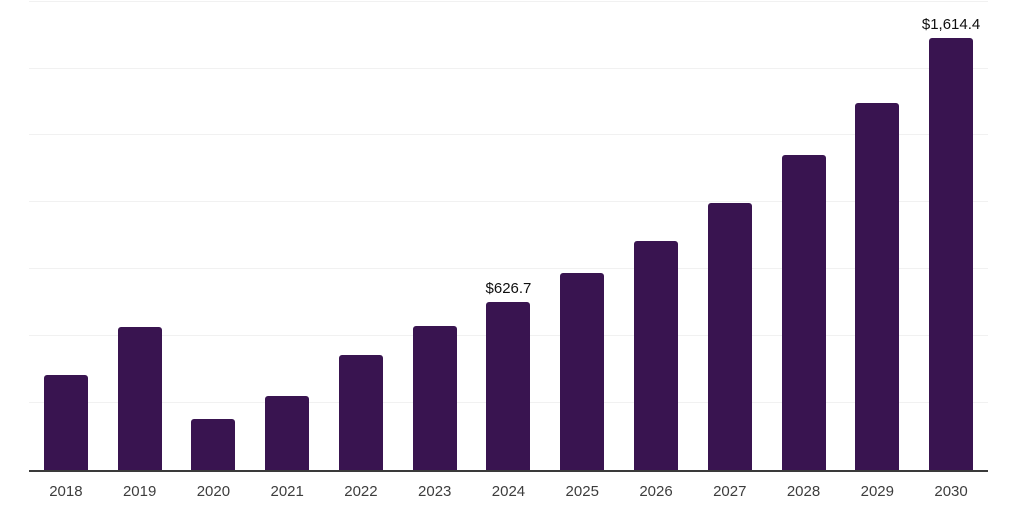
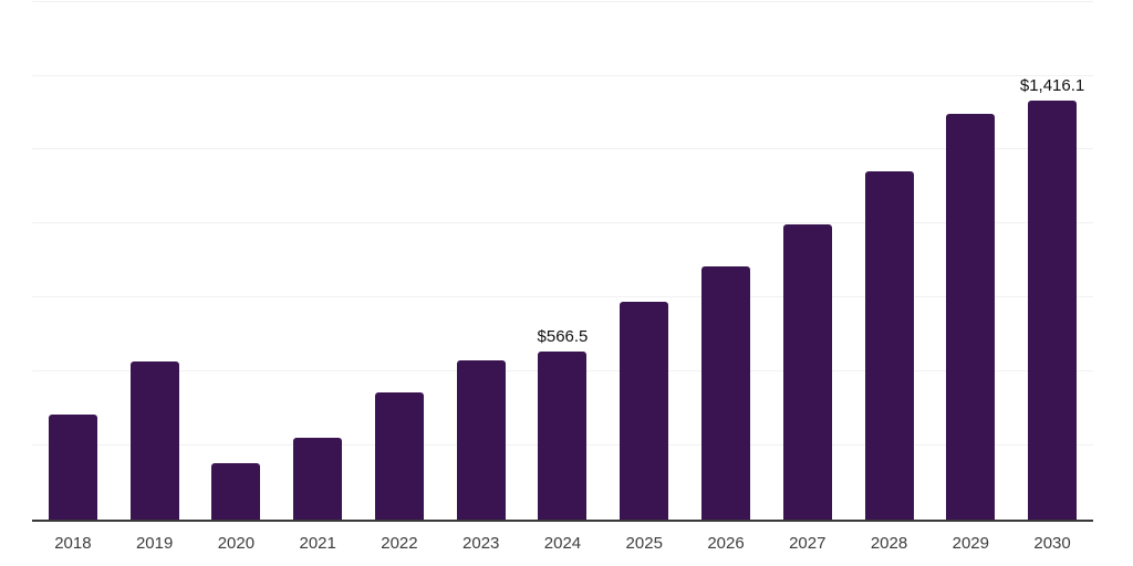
2024: $626.7 -> $566.5
2030: $1,614.4 -> $1,416.1
